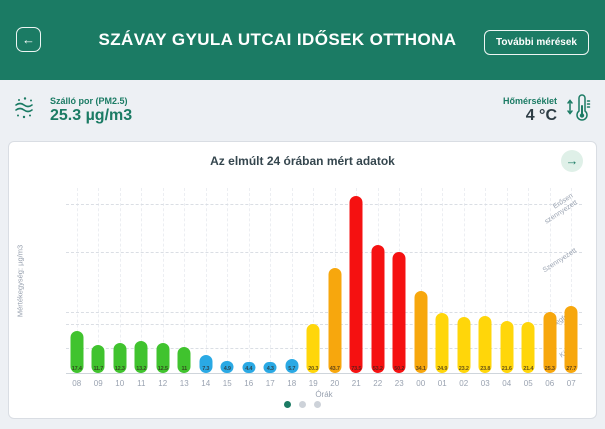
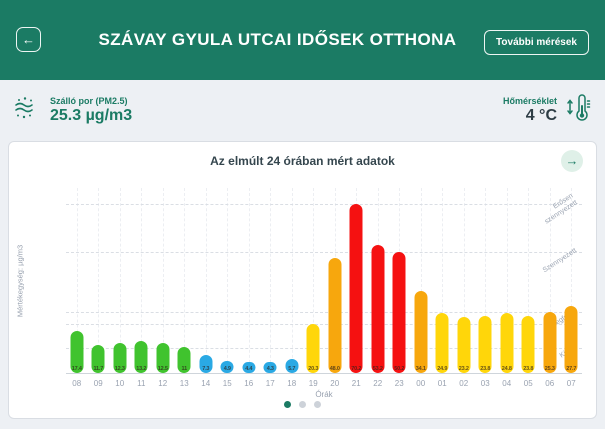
20: 43.7 -> 48.0
21: 73.5 -> 70.2
04: 21.6 -> 24.8
05: 21.4 -> 23.8
